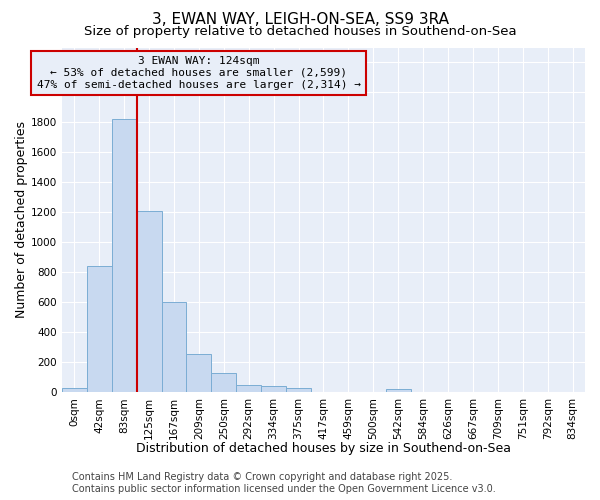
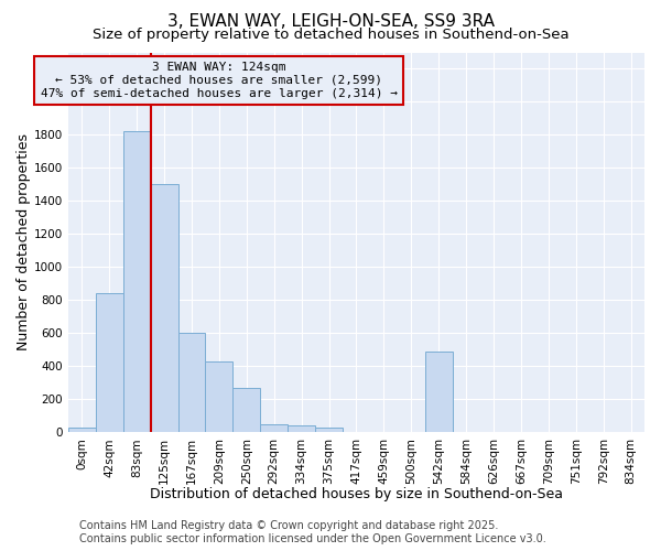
125sqm: 1210 -> 1500
209sqm: 260 -> 430
250sqm: 130 -> 270
542sqm: 20 -> 490
